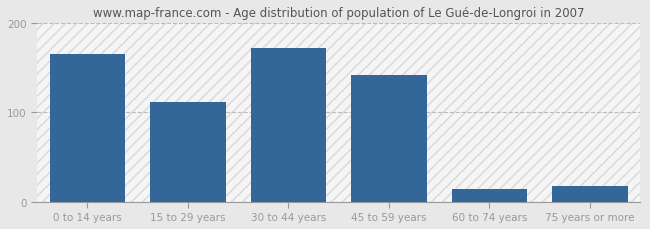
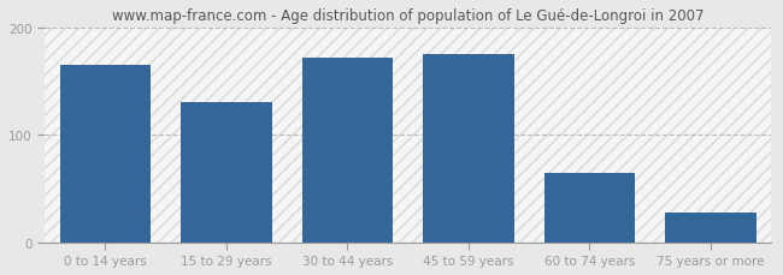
15 to 29 years: 112 -> 130
45 to 59 years: 142 -> 175
60 to 74 years: 14 -> 65
75 years or more: 18 -> 28
